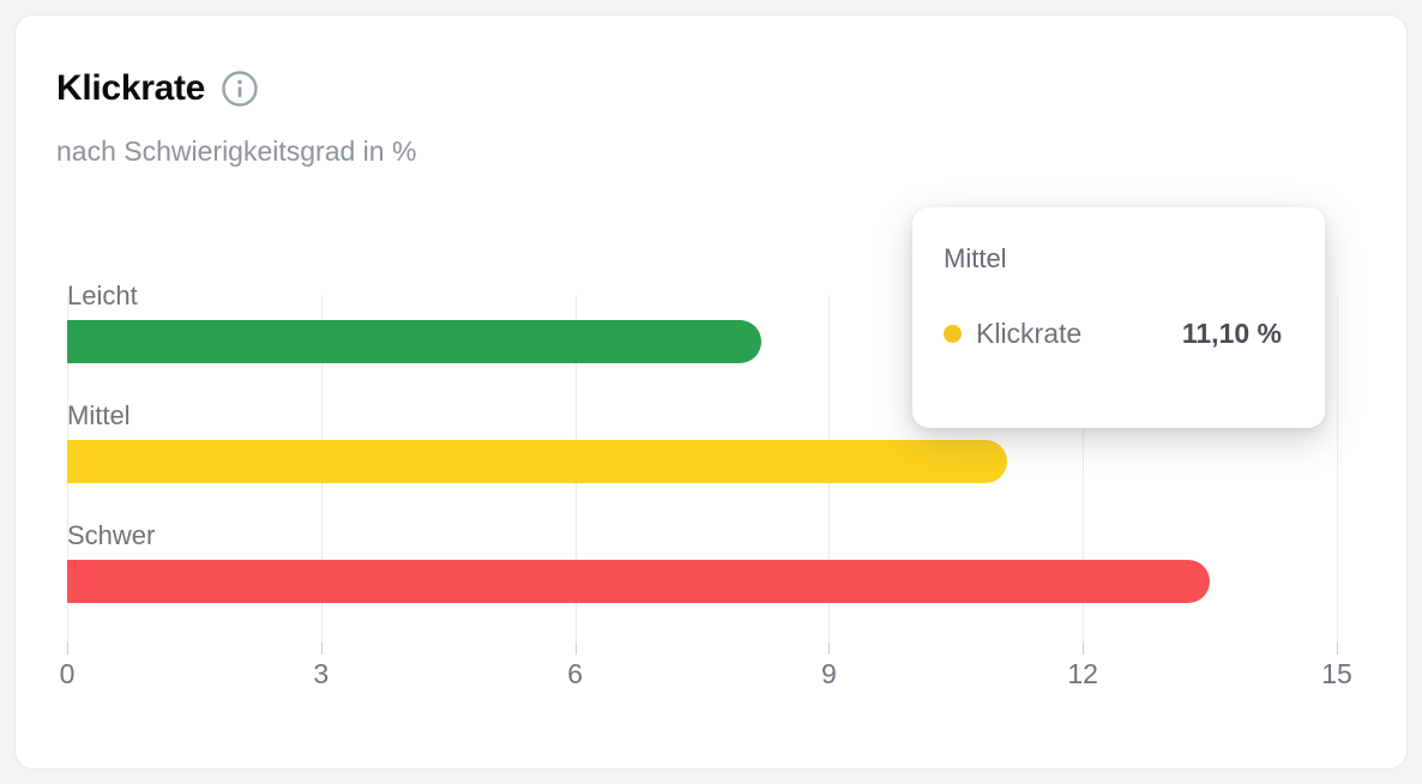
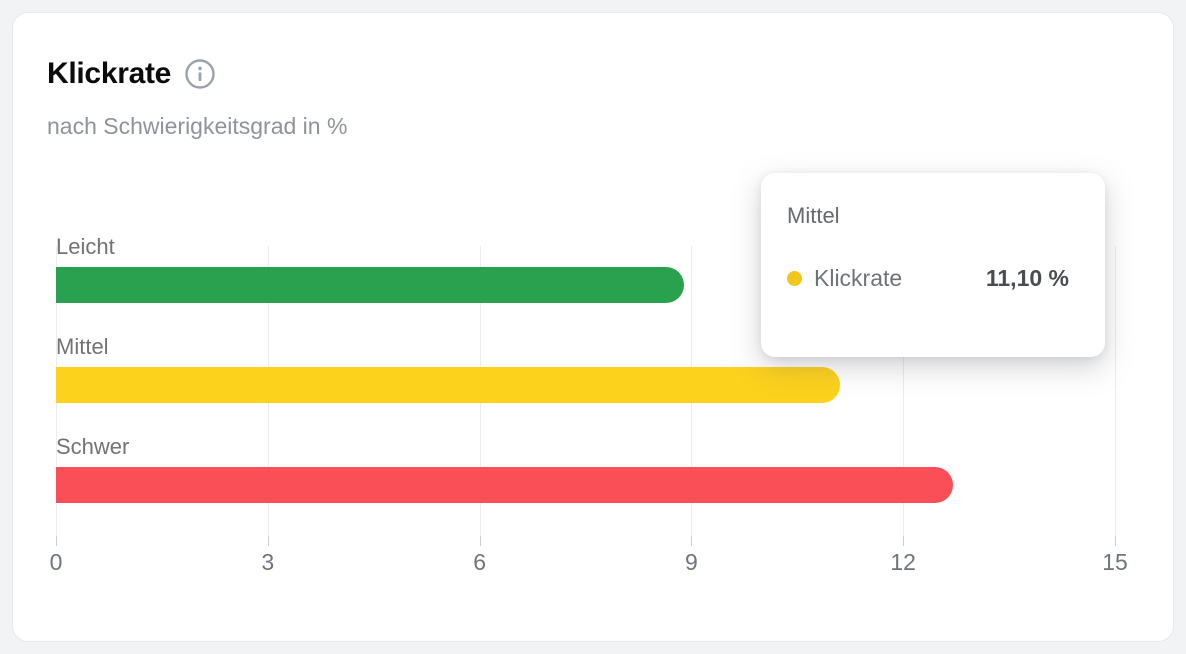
Leicht: 8.2 -> 8.9
Schwer: 13.5 -> 12.7
